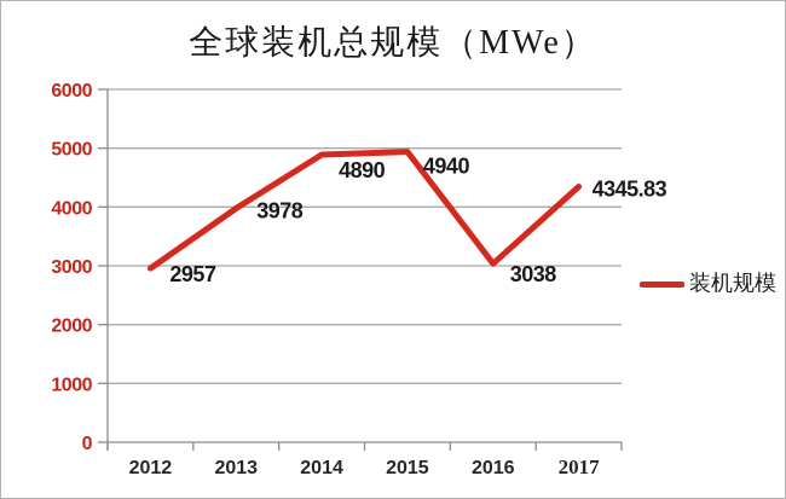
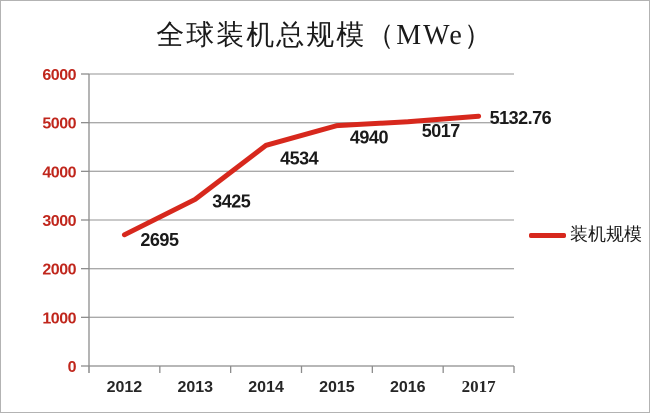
2012: 2957 -> 2695
2013: 3978 -> 3425
2014: 4890 -> 4534
2016: 3038 -> 5017
2017: 4345.83 -> 5132.76
